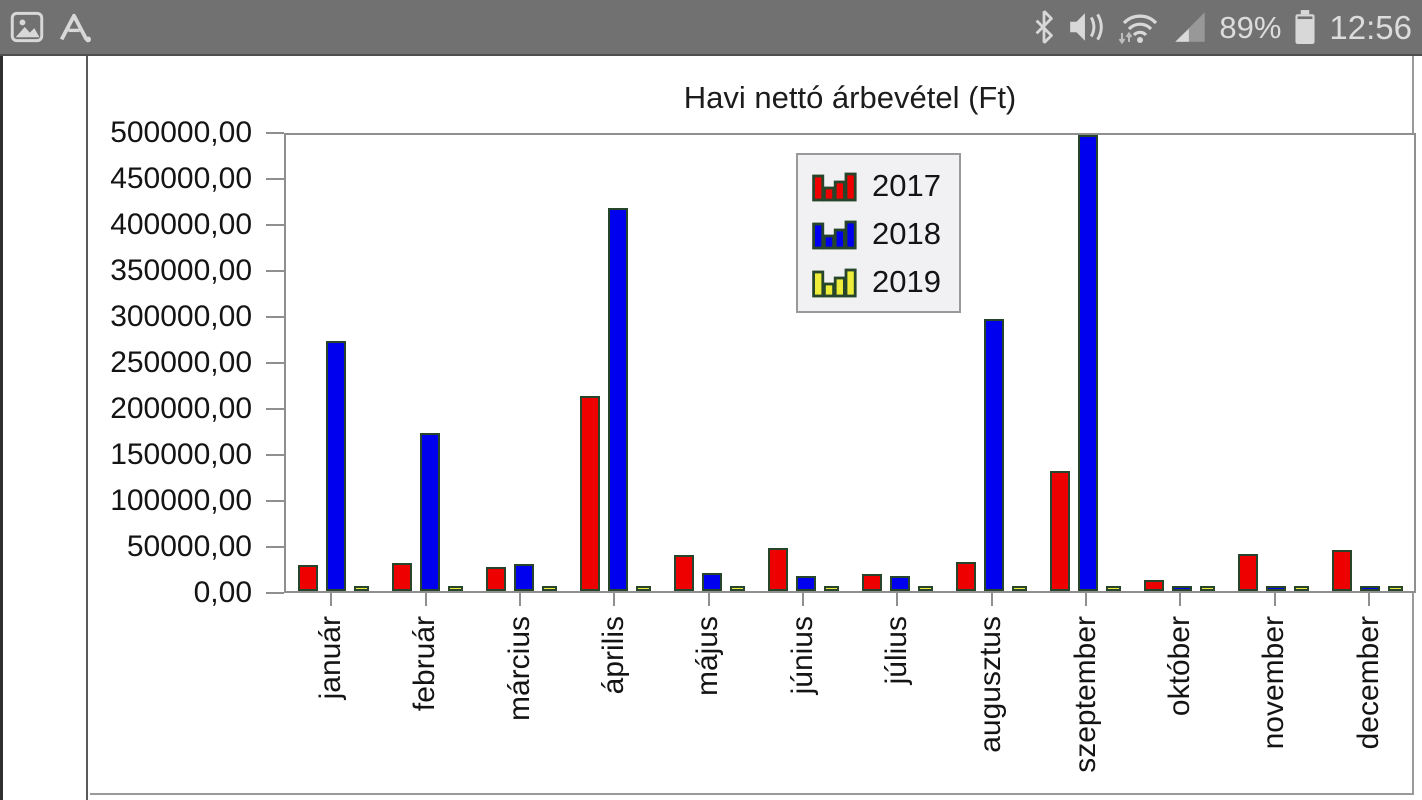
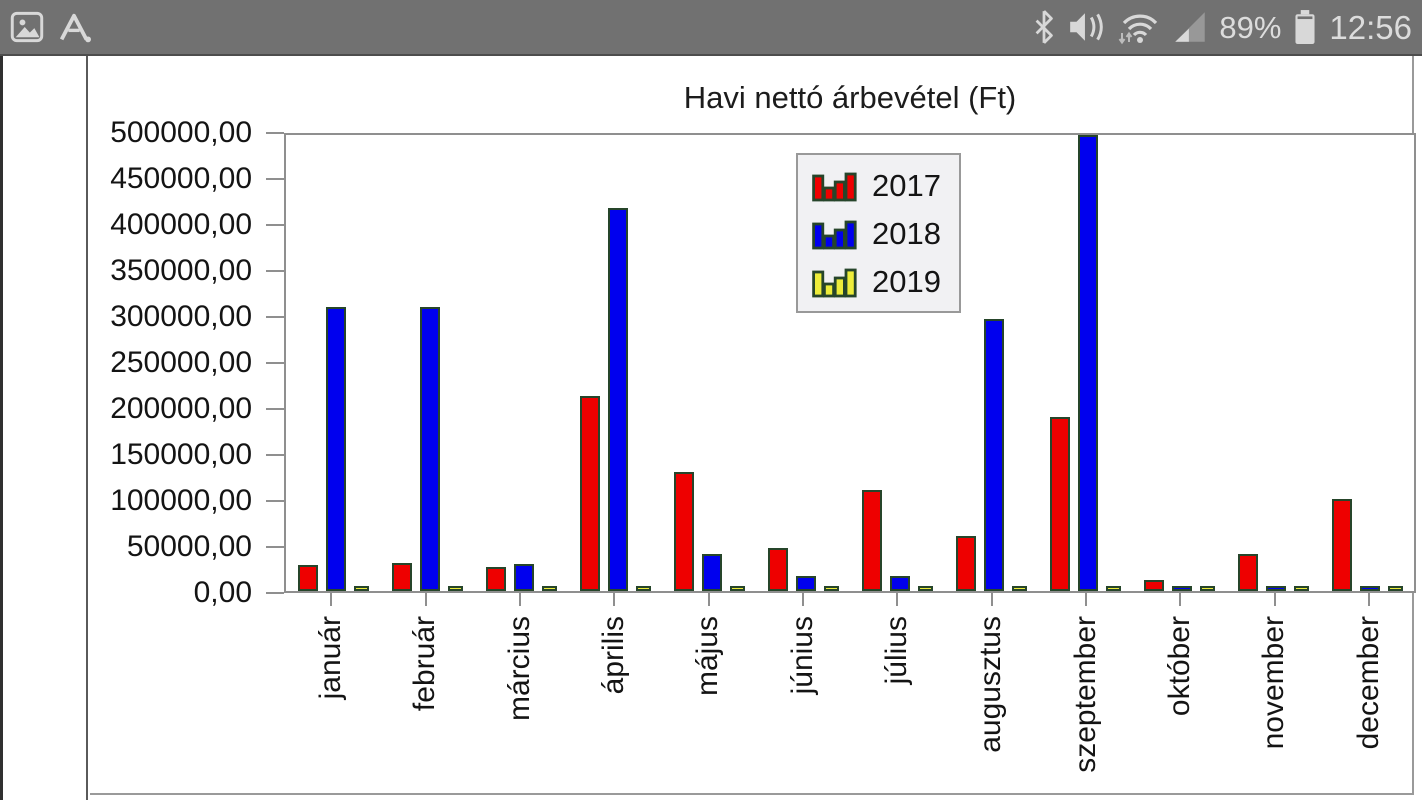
2018/január: 270000 -> 310000
2018/február: 170000 -> 310000
2017/május: 40000 -> 130000
2018/május: 20000 -> 40000
2017/július: 20000 -> 110000
2017/augusztus: 30000 -> 60000
2017/szeptember: 130000 -> 190000
2017/december: 40000 -> 100000
